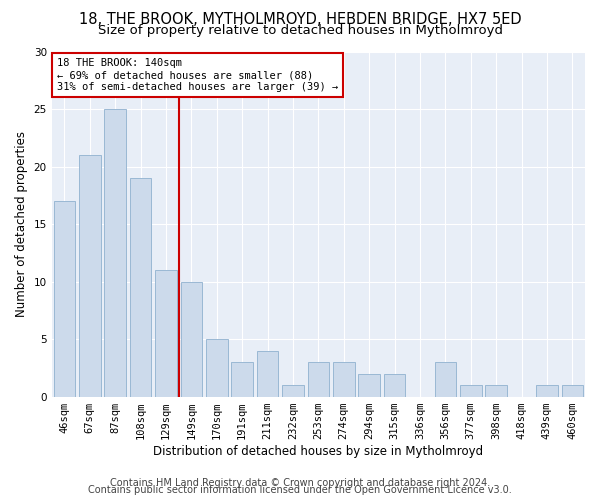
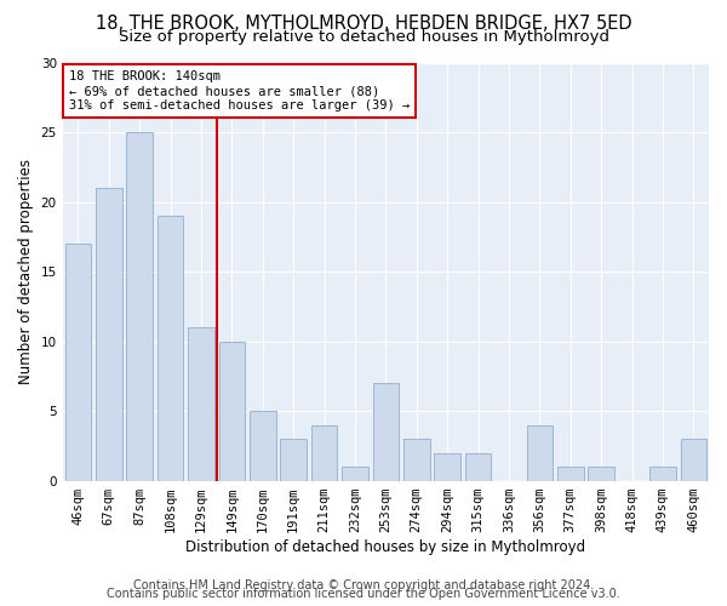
253sqm: 3 -> 7
356sqm: 3 -> 4
460sqm: 1 -> 3
